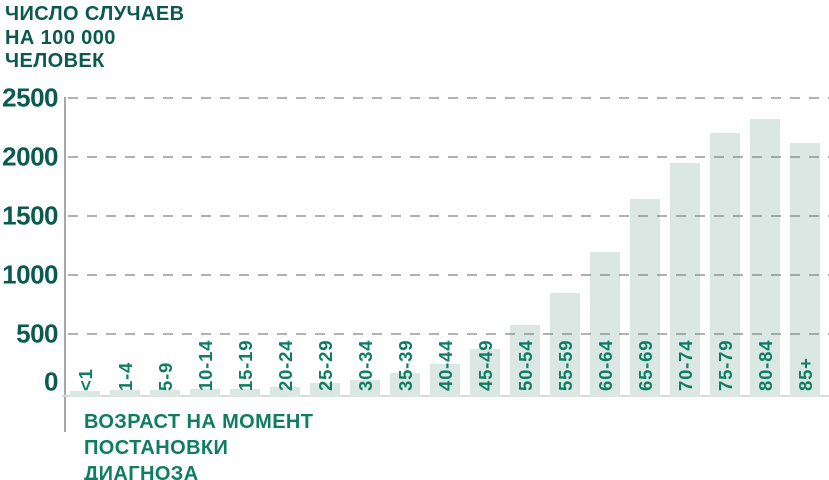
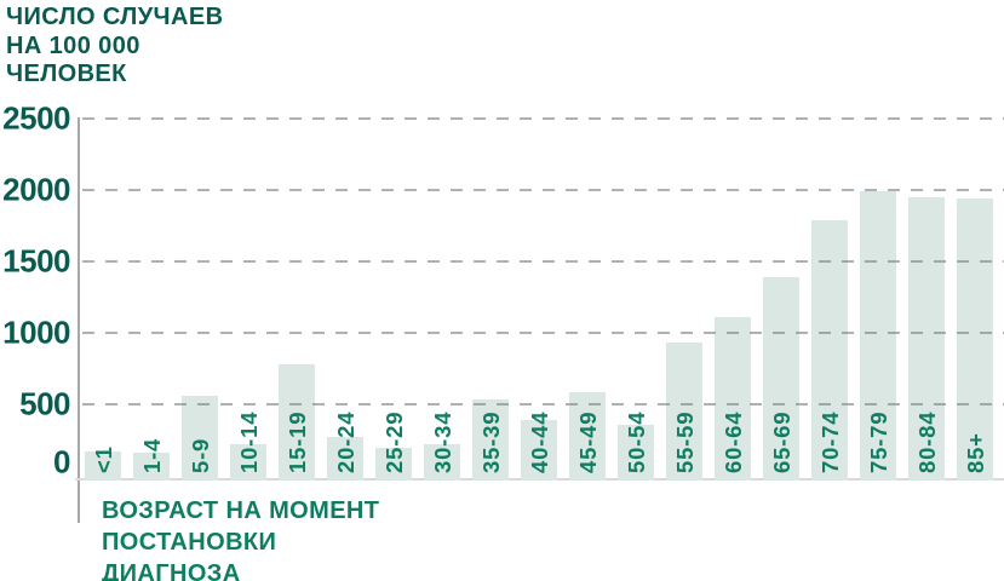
<1: 20 -> 170
1-4: 20 -> 160
5-9: 20 -> 560
10-14: 30 -> 220
15-19: 30 -> 780
20-24: 50 -> 270
25-29: 80 -> 190
30-34: 110 -> 220
35-39: 160 -> 530
40-44: 240 -> 390
45-49: 370 -> 580
50-54: 570 -> 350
55-59: 840 -> 930
60-64: 1190 -> 1110
65-69: 1640 -> 1390
70-74: 1950 -> 1790
75-79: 2200 -> 1990
80-84: 2320 -> 1950
85+: 2120 -> 1940
